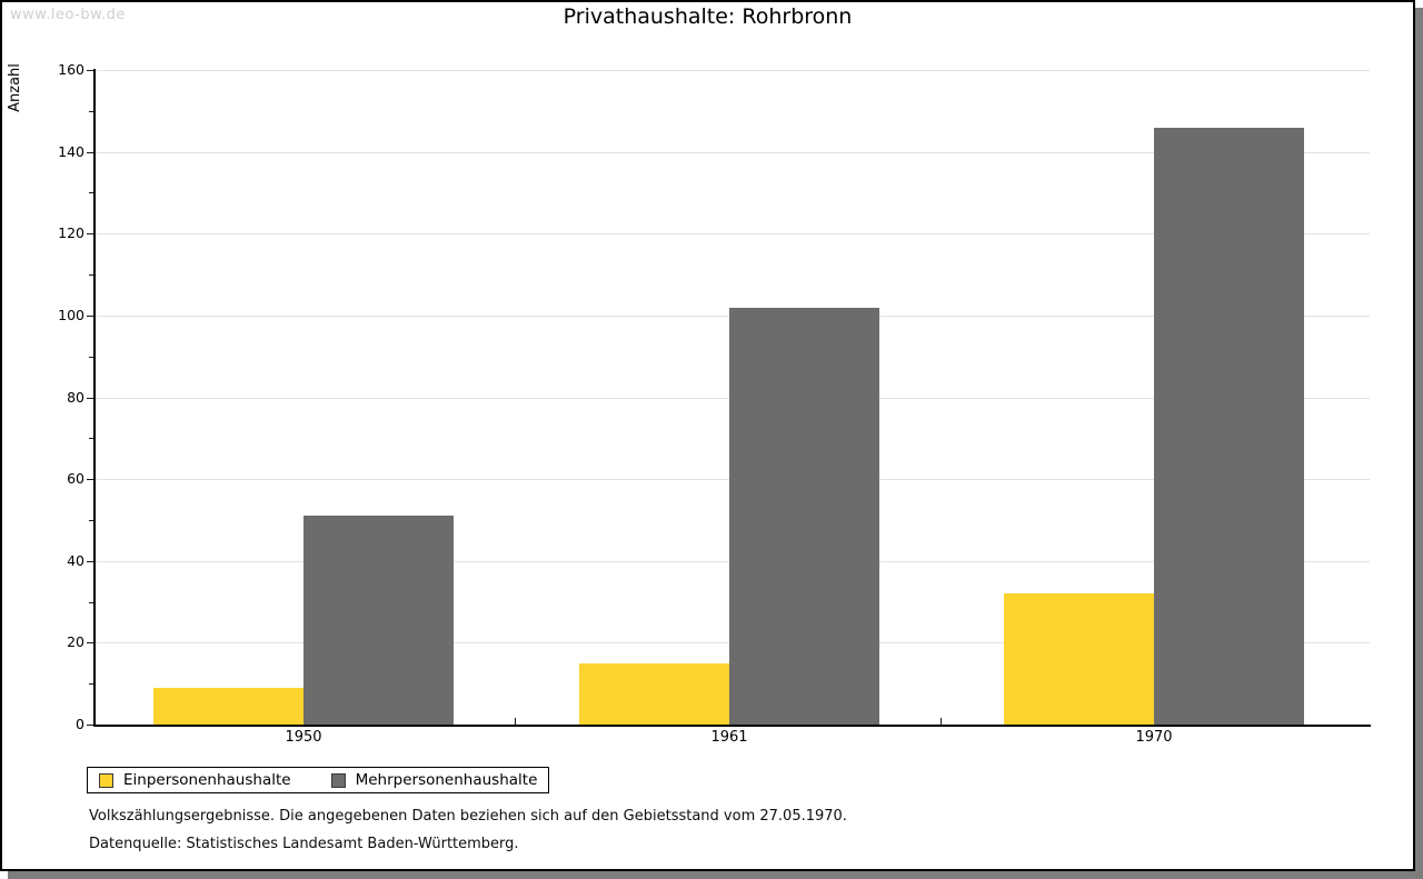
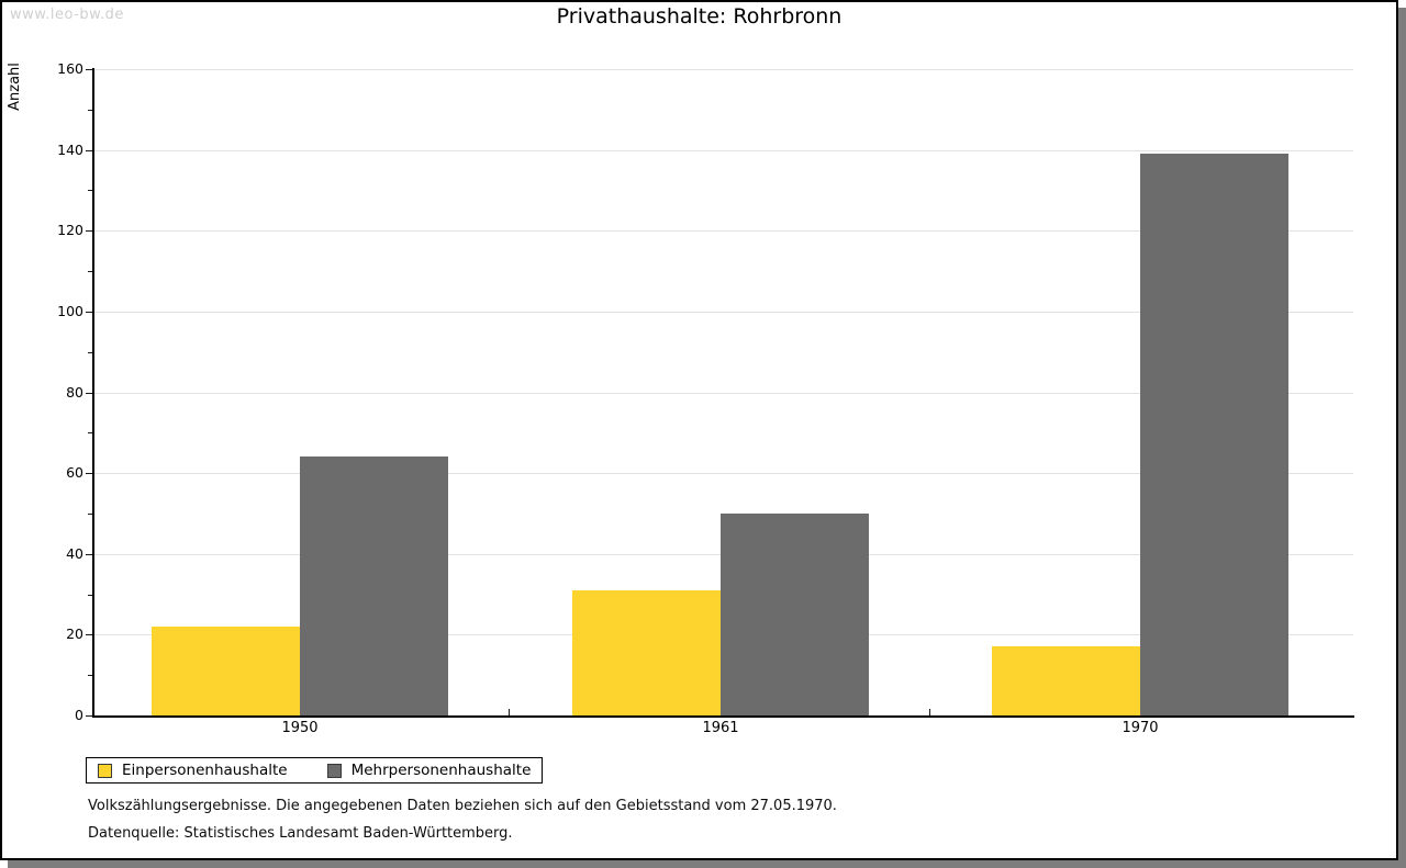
Einpersonenhaushalte/1950: 9 -> 22
Mehrpersonenhaushalte/1950: 51 -> 64
Einpersonenhaushalte/1961: 15 -> 31
Mehrpersonenhaushalte/1961: 102 -> 50
Einpersonenhaushalte/1970: 32 -> 17
Mehrpersonenhaushalte/1970: 146 -> 139
